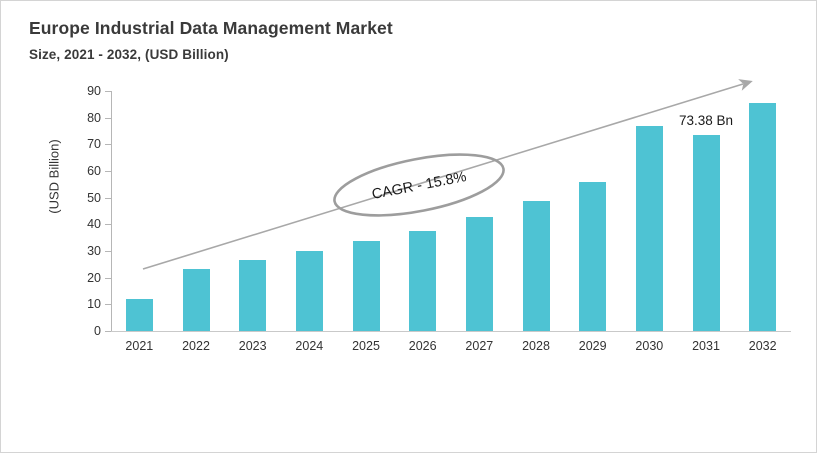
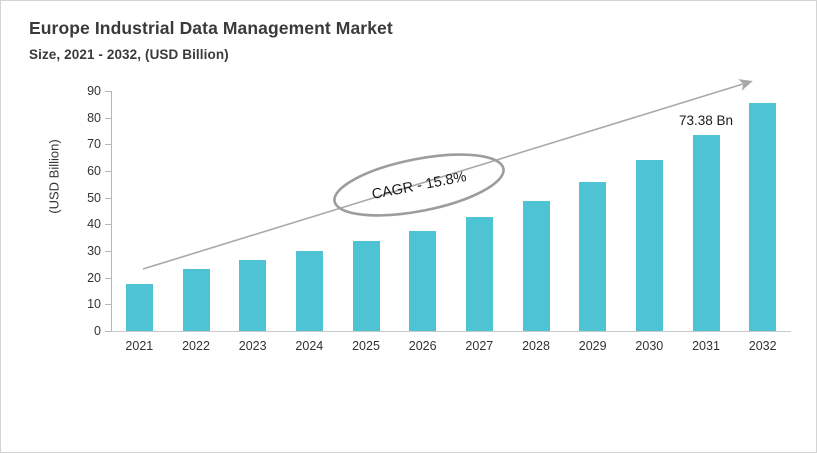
2021: 12 -> 18
2030: 77 -> 64
